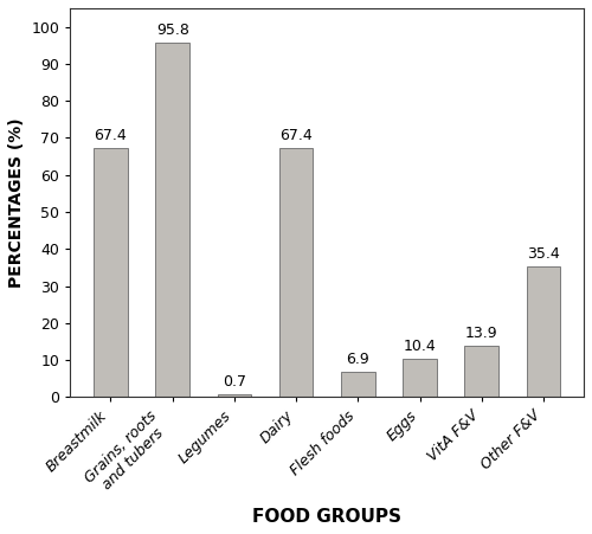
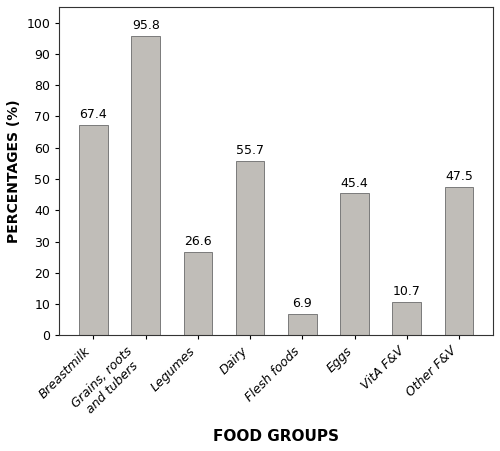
Legumes: 0.7 -> 26.6
Dairy: 67.4 -> 55.7
Eggs: 10.4 -> 45.4
VitA F&V: 13.9 -> 10.7
Other F&V: 35.4 -> 47.5
